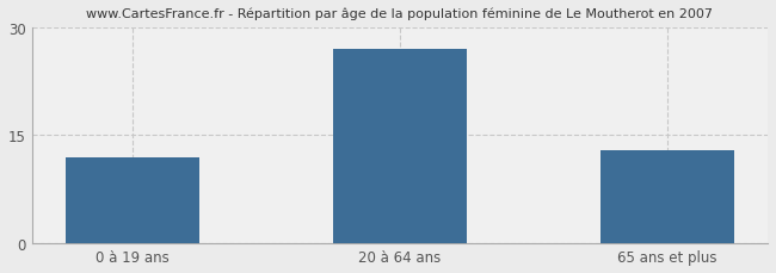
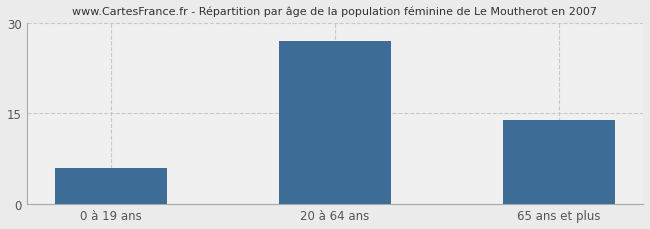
0 à 19 ans: 12 -> 6
65 ans et plus: 13 -> 14
